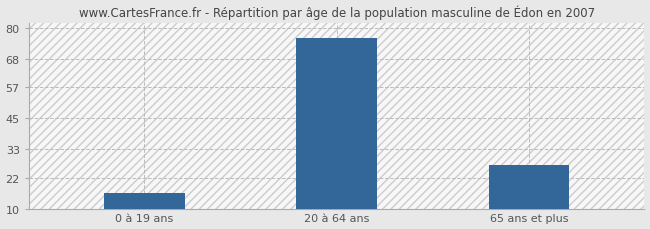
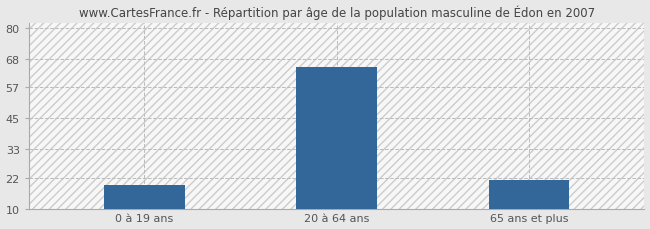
0 à 19 ans: 16 -> 19
20 à 64 ans: 76 -> 65
65 ans et plus: 27 -> 21
